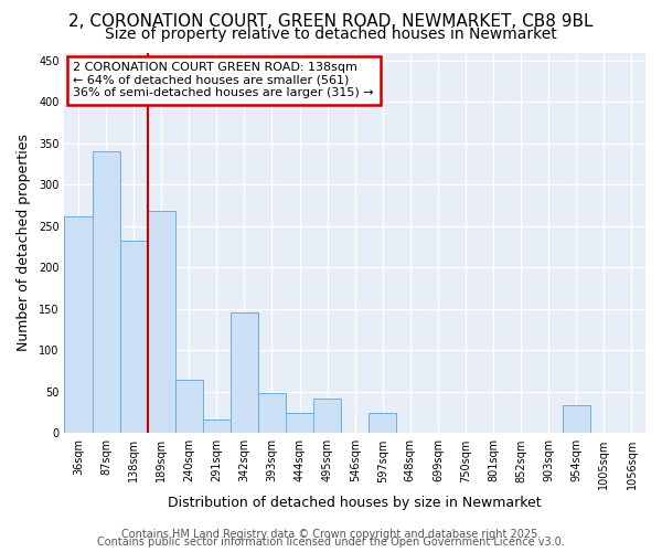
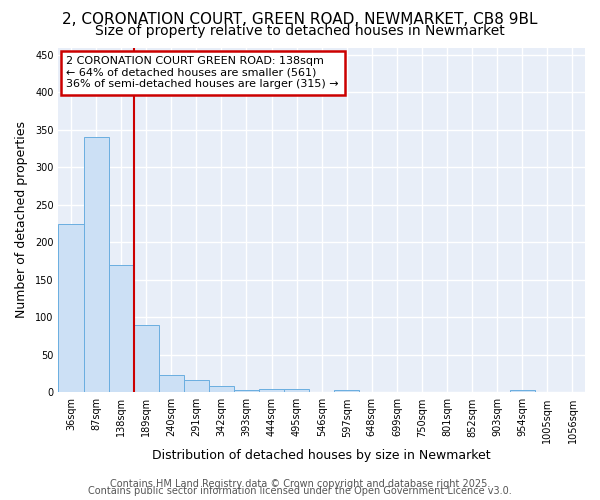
36sqm: 262 -> 225
138sqm: 232 -> 170
189sqm: 268 -> 90
240sqm: 64 -> 23
342sqm: 146 -> 8
393sqm: 48 -> 3
444sqm: 24 -> 5
495sqm: 42 -> 5
597sqm: 24 -> 3
954sqm: 34 -> 3
